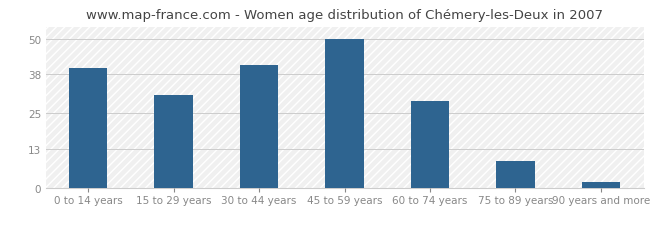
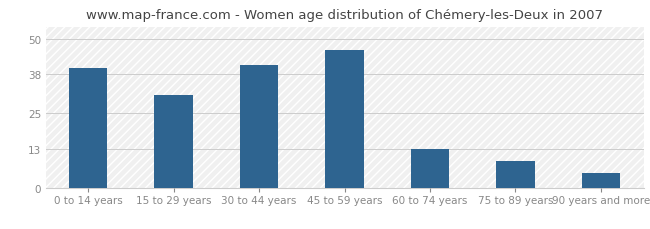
45 to 59 years: 50 -> 46
60 to 74 years: 29 -> 13
90 years and more: 2 -> 5
